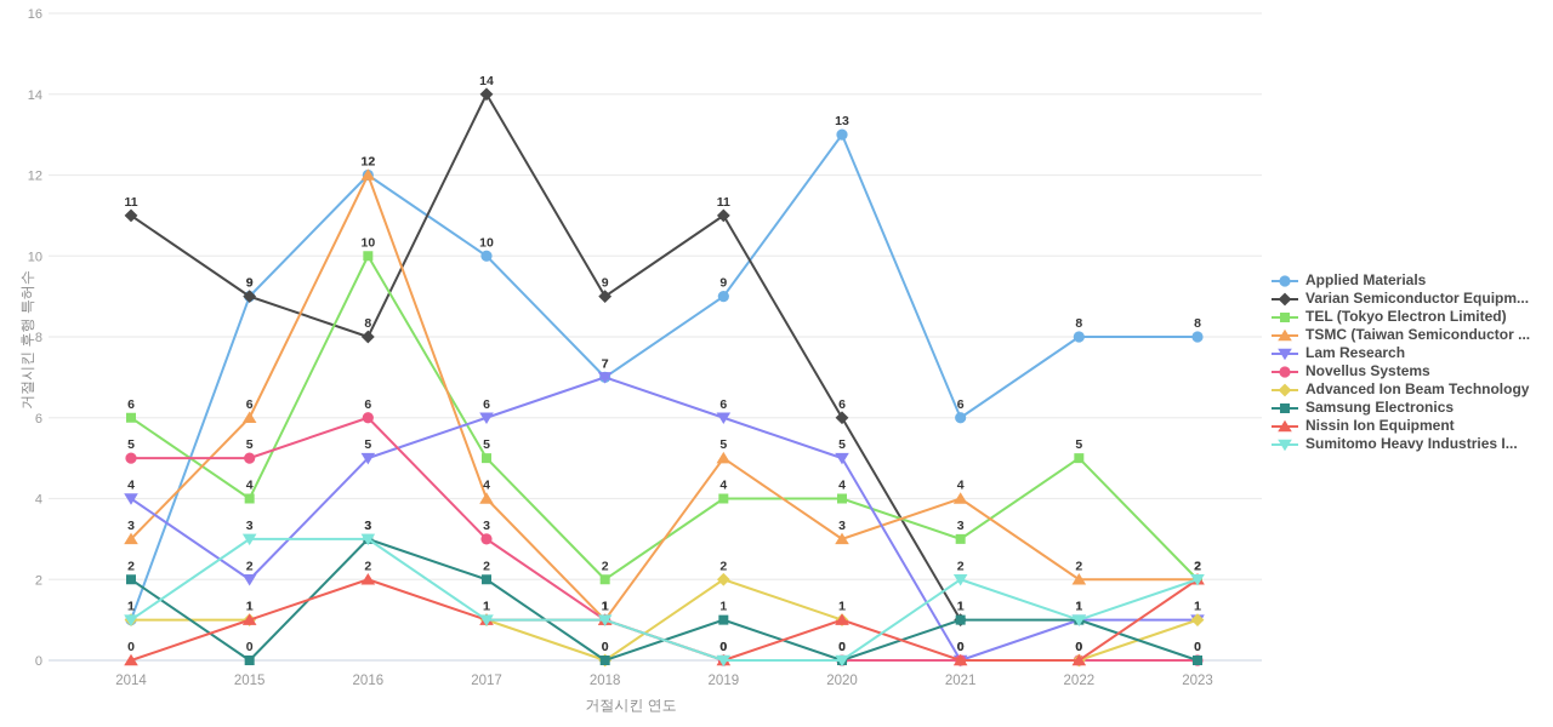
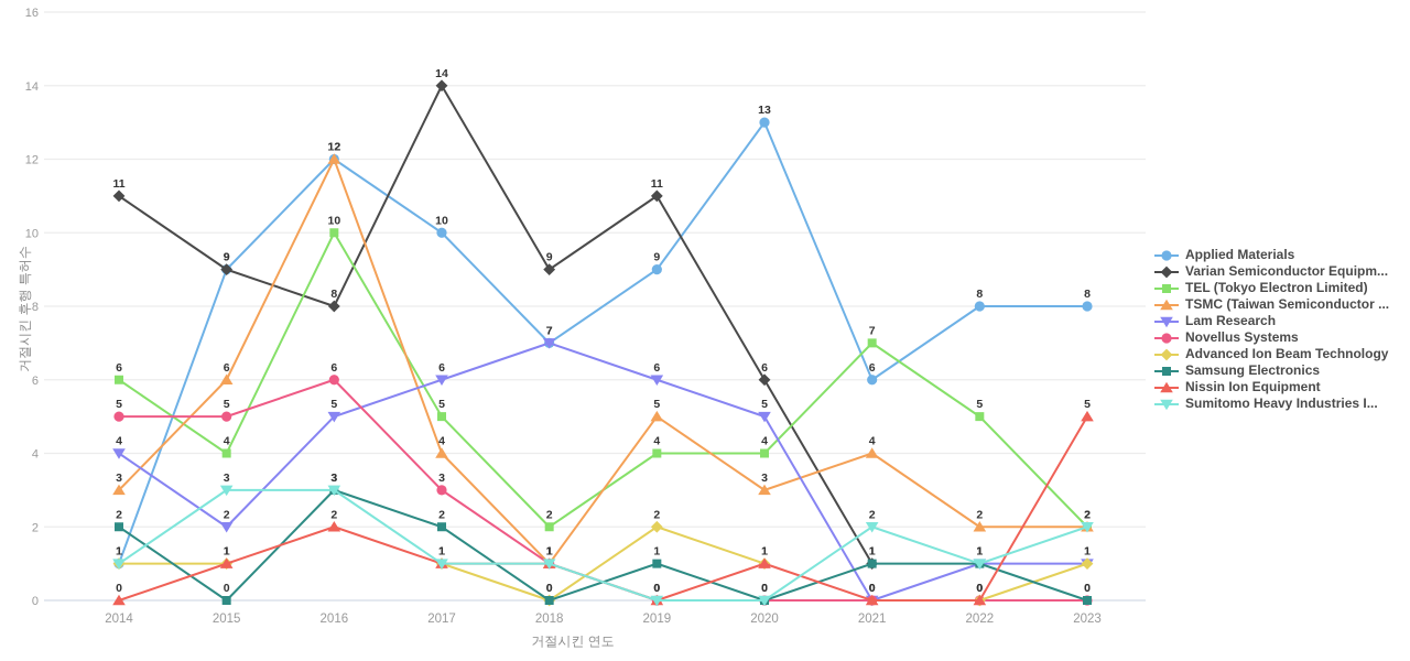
TEL (Tokyo Electron Limited)/2021: 3 -> 7
Nissin Ion Equipment/2023: 2 -> 5
